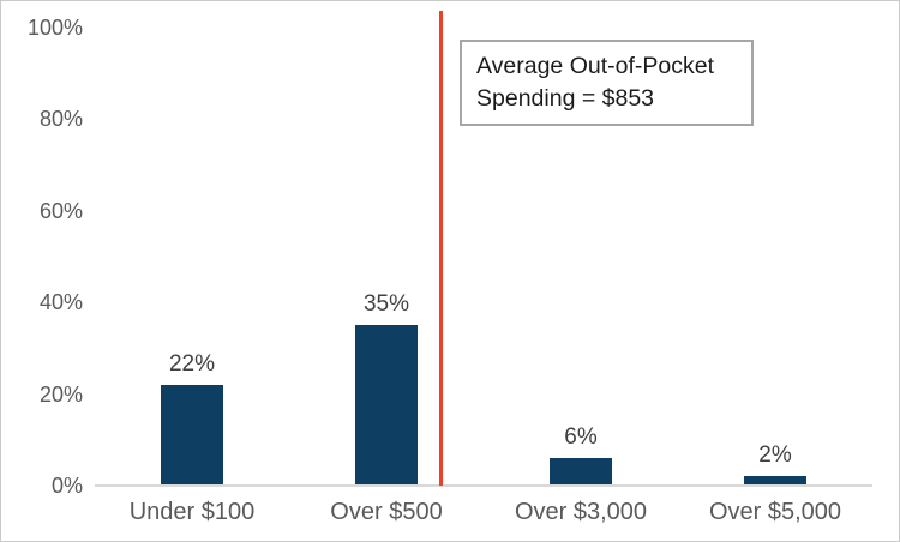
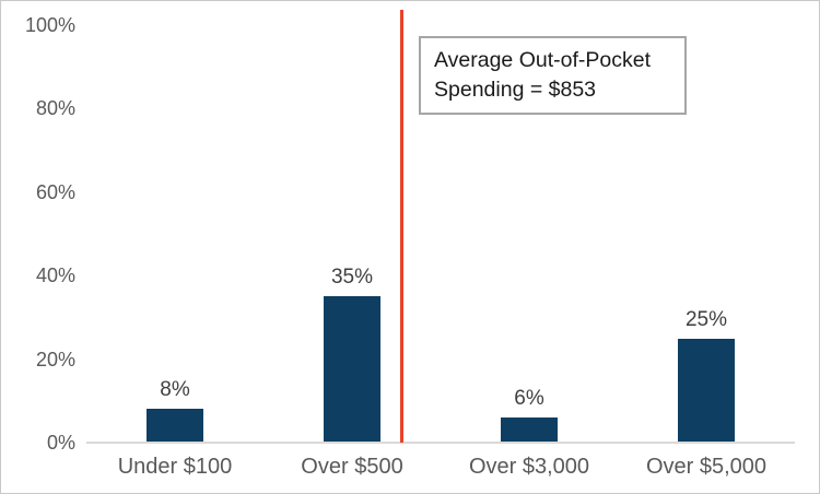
Under $100: 22% -> 8%
Over $5,000: 2% -> 25%
